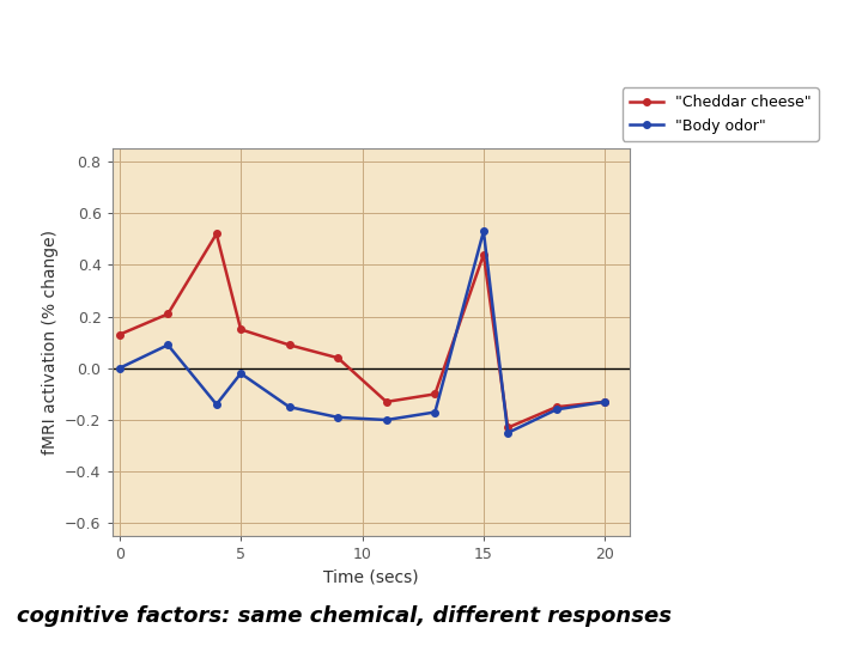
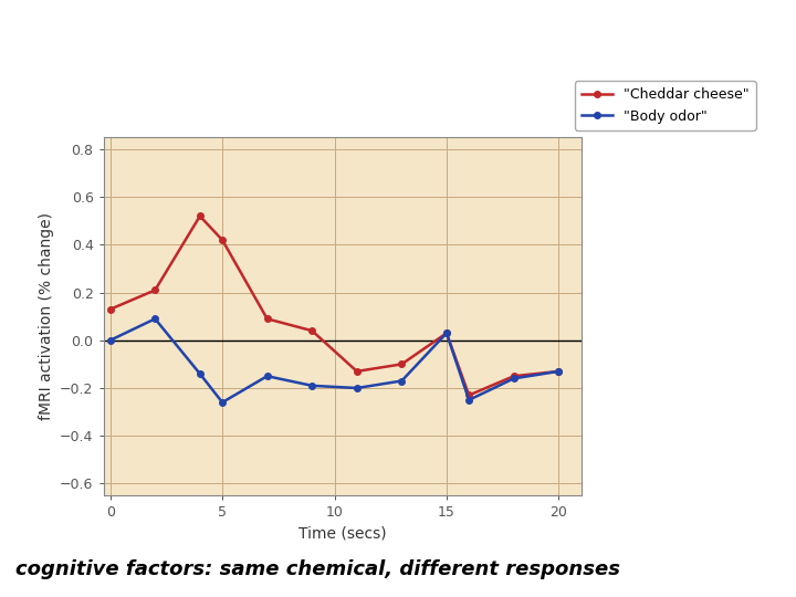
"Cheddar cheese"/5: 0.15 -> 0.42
"Body odor"/5: -0.02 -> -0.26
"Cheddar cheese"/15: 0.44 -> 0.03
"Body odor"/15: 0.53 -> 0.03
